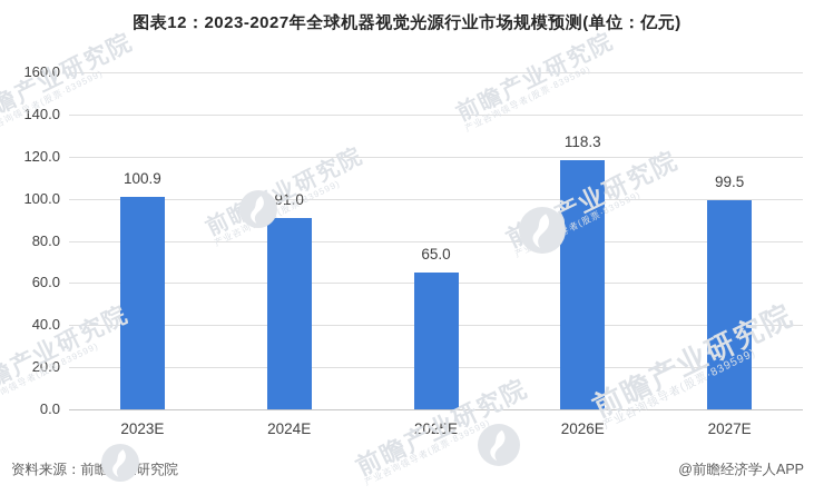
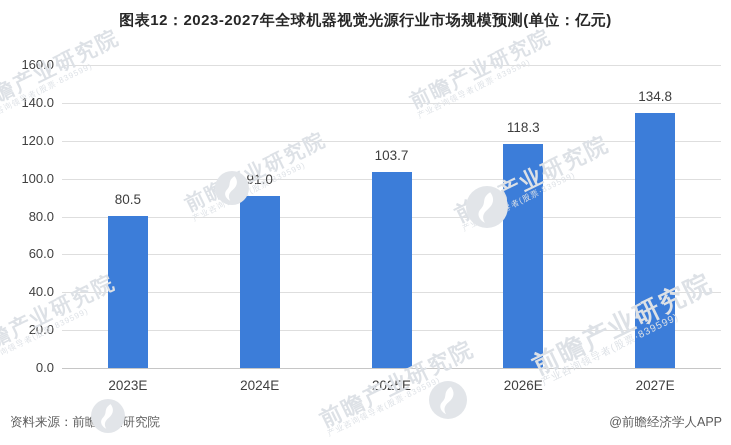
2023E: 100.9 -> 80.5
2025E: 65.0 -> 103.7
2027E: 99.5 -> 134.8
